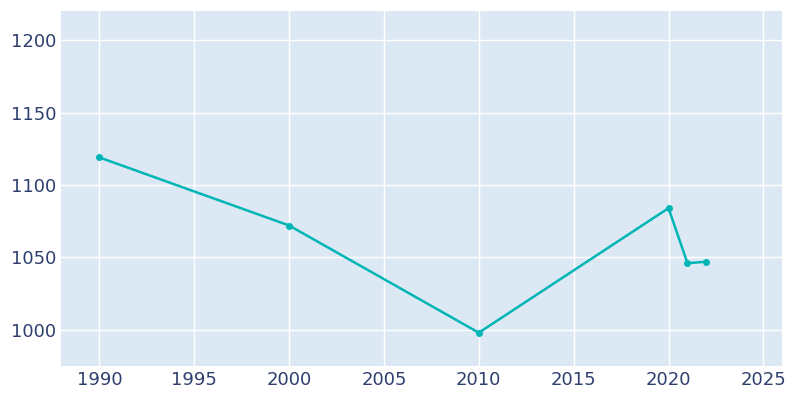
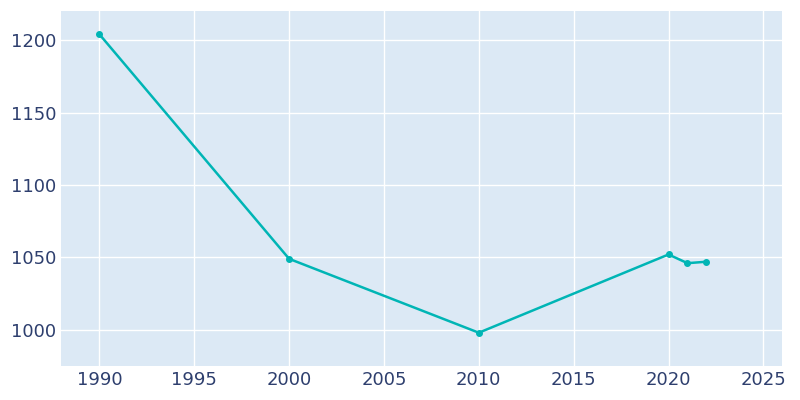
1990: 1119 -> 1204
2000: 1072 -> 1049
2020: 1084 -> 1052
